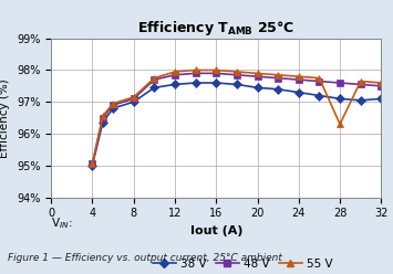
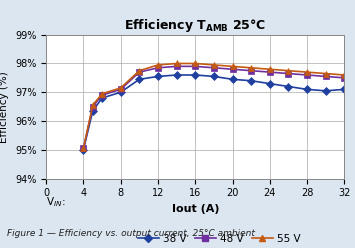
55 V/28: 96.30% -> 97.70%
